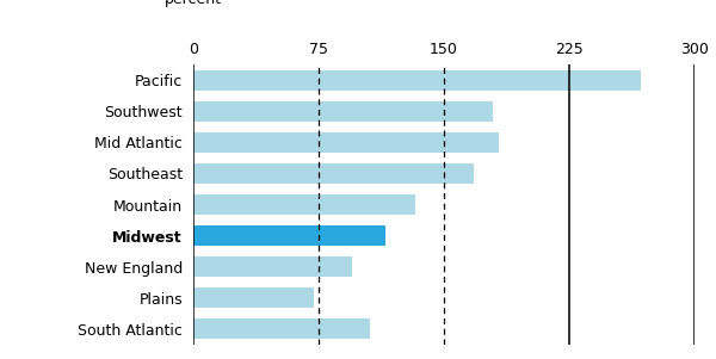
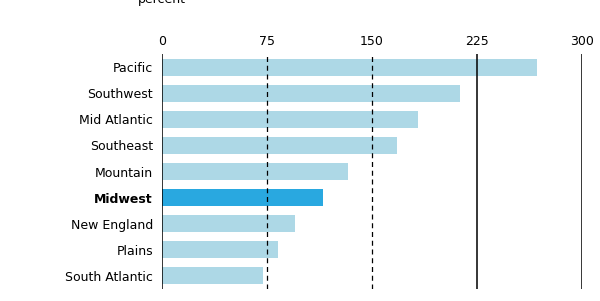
Southwest: 179 -> 213
Plains: 72 -> 83
South Atlantic: 106 -> 72
